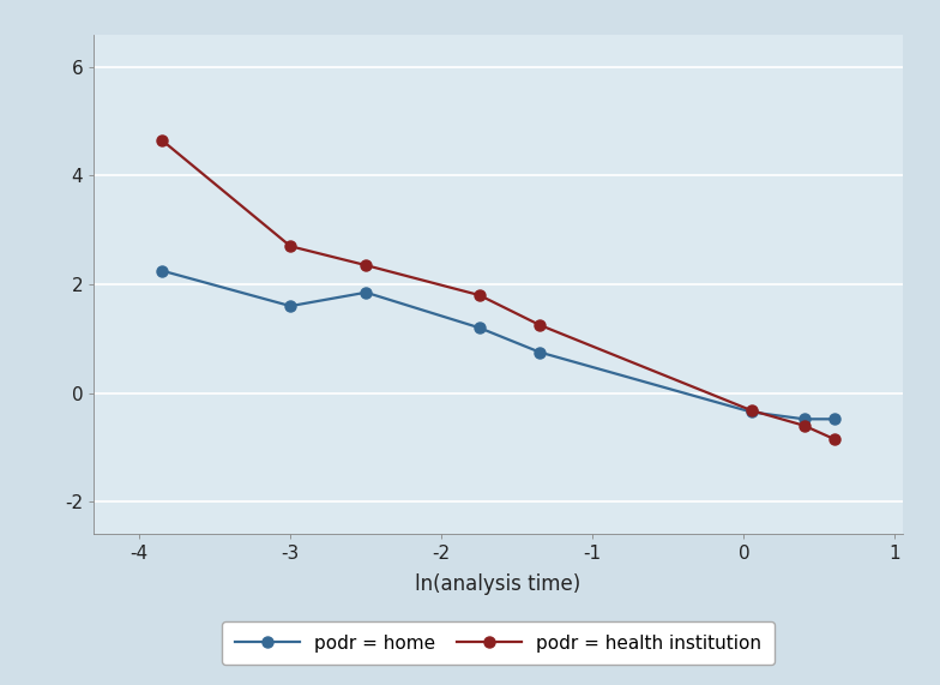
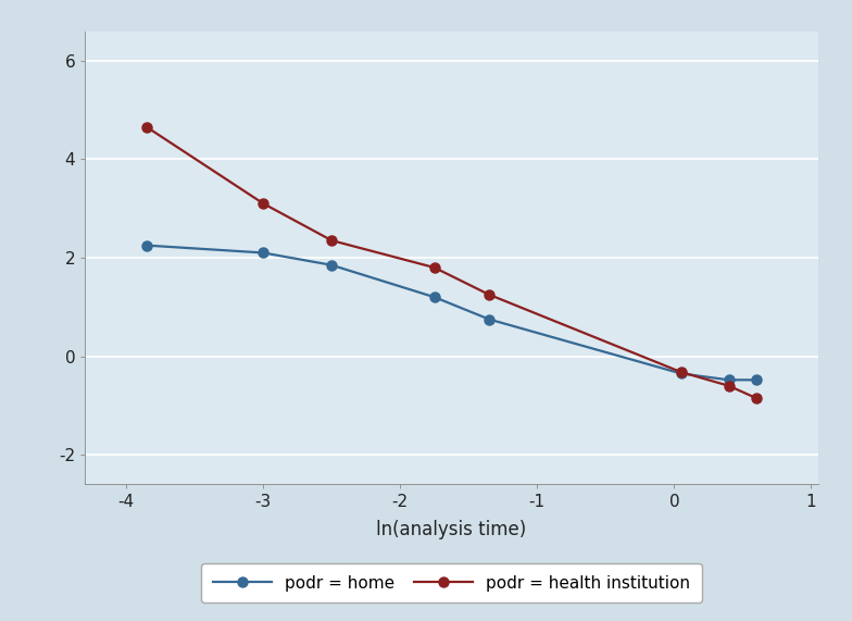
podr = home/-3: 1.60 -> 2.10
podr = health institution/-3: 2.70 -> 3.10
